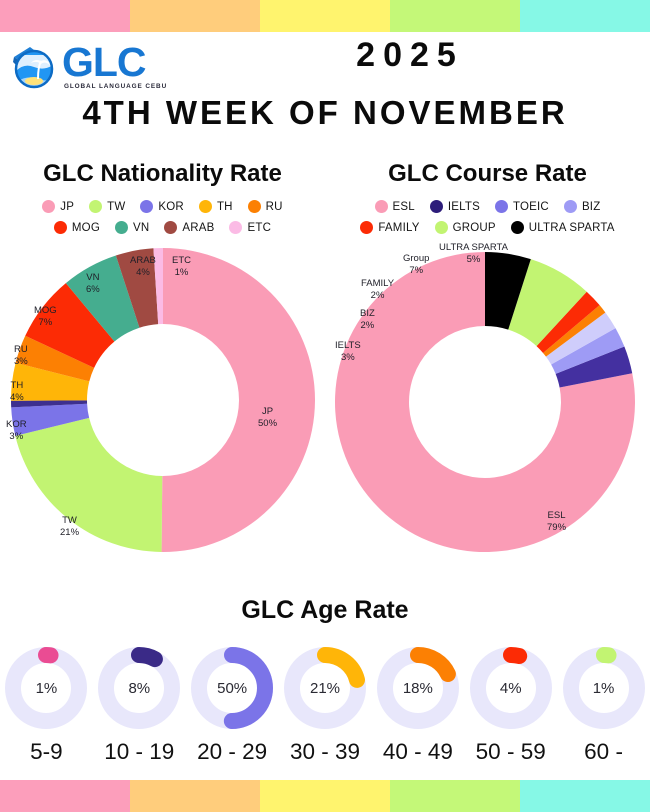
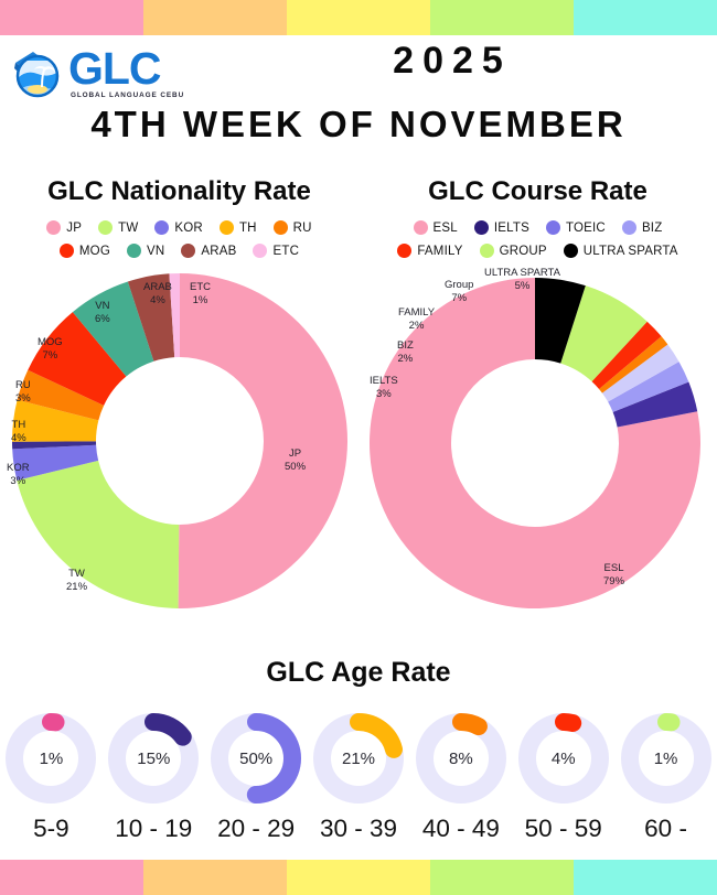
GLC Age Rate/10 - 19: 8% -> 15%
GLC Age Rate/40 - 49: 18% -> 8%
